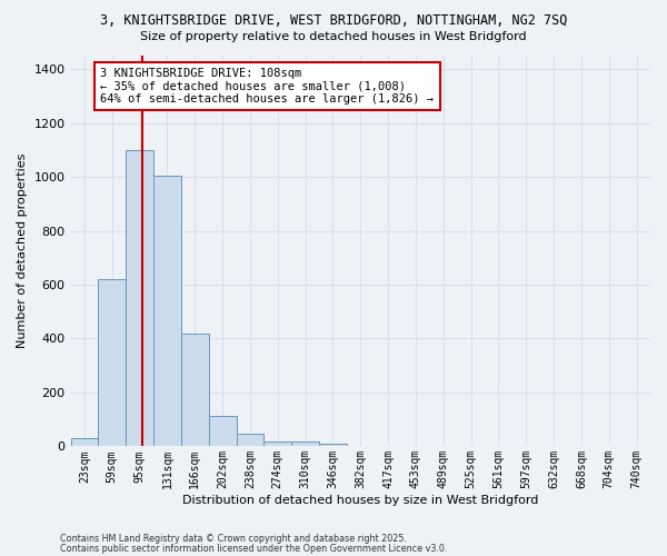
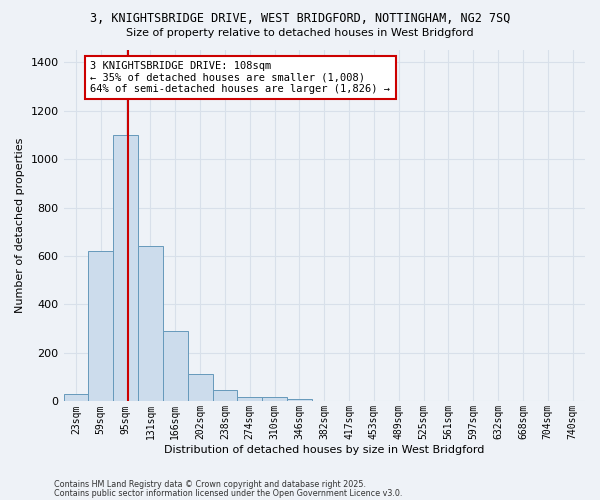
131sqm: 1005 -> 640
166sqm: 420 -> 290
